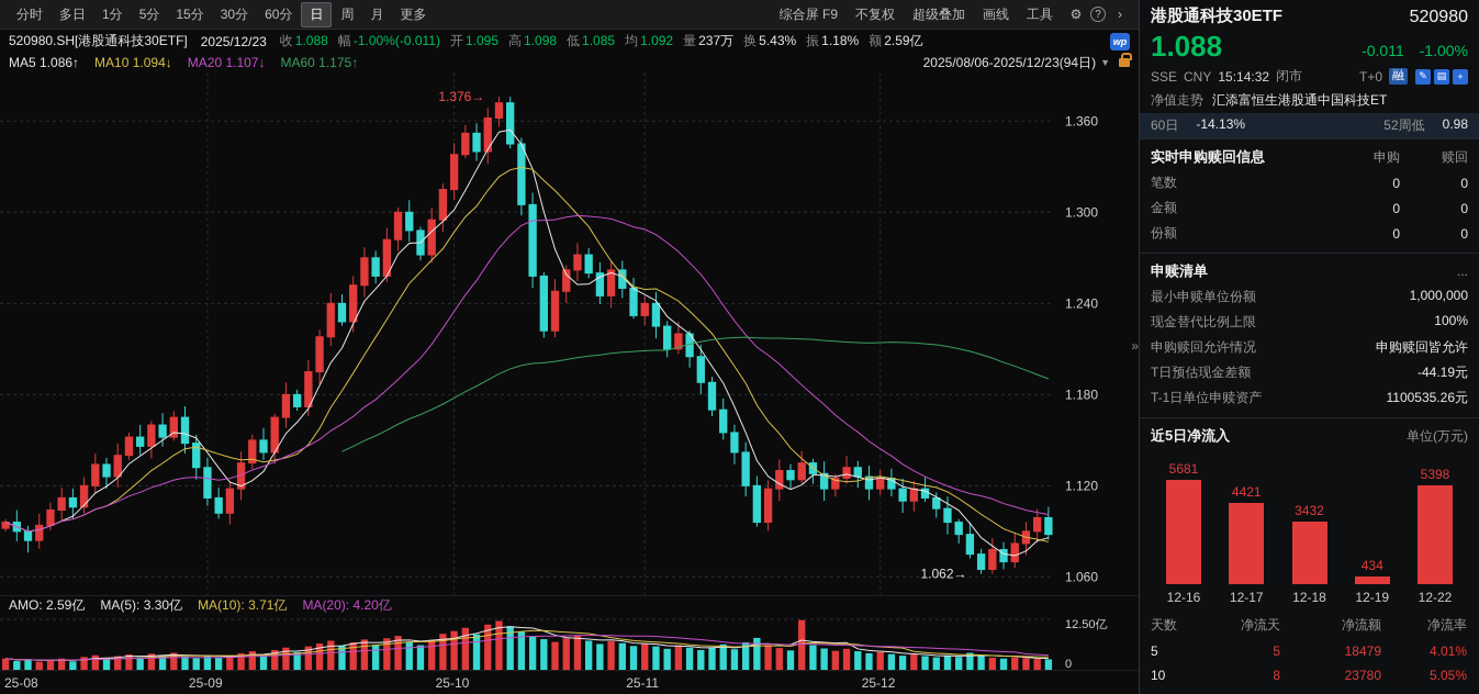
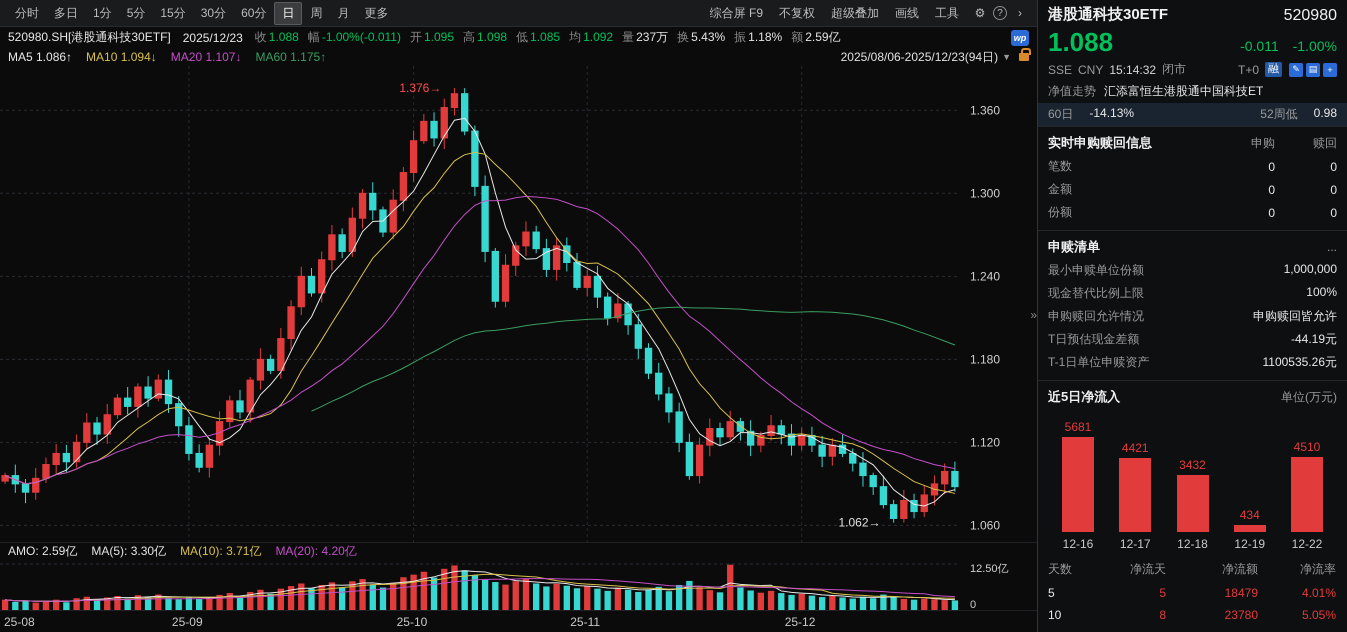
近5日净流入/12-22: 5398 -> 4510
